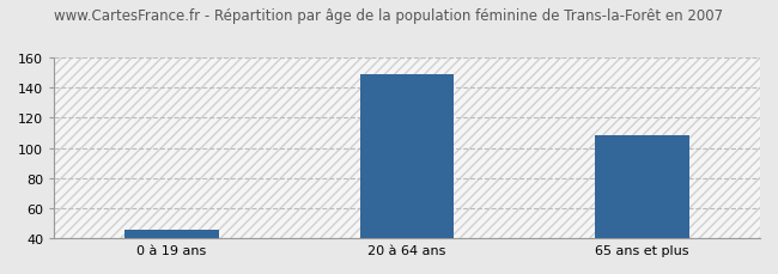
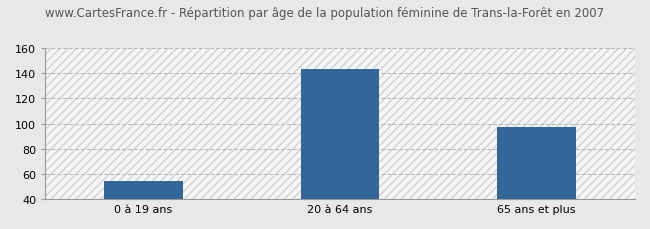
0 à 19 ans: 46 -> 54
20 à 64 ans: 149 -> 143
65 ans et plus: 108 -> 97
